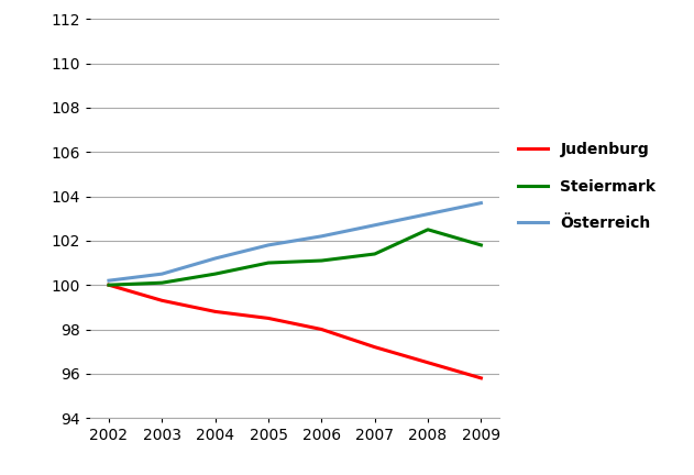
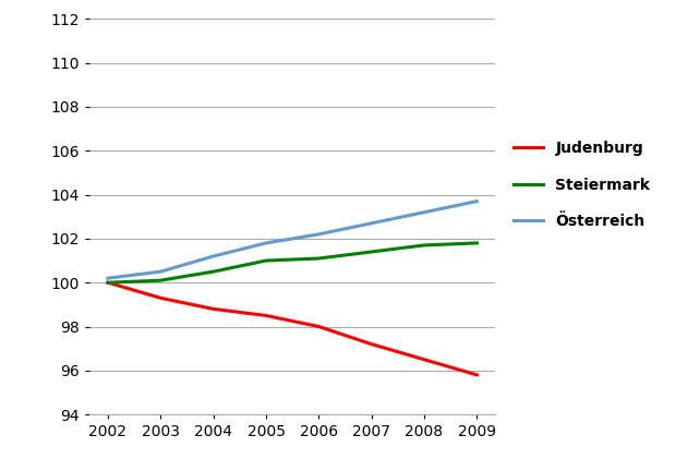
Steiermark/2008: 102.5 -> 101.7
